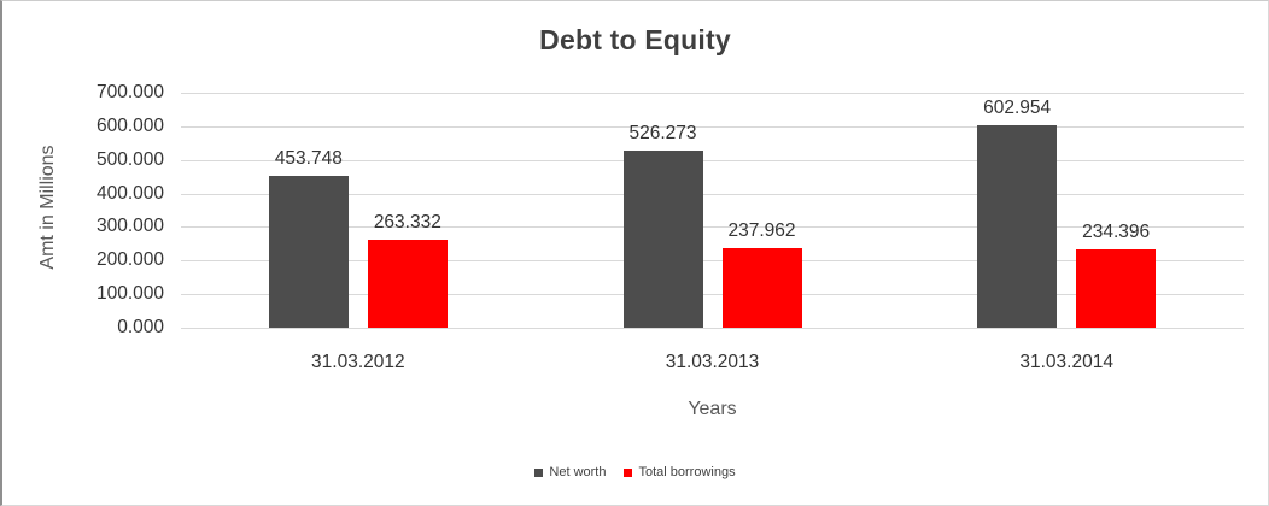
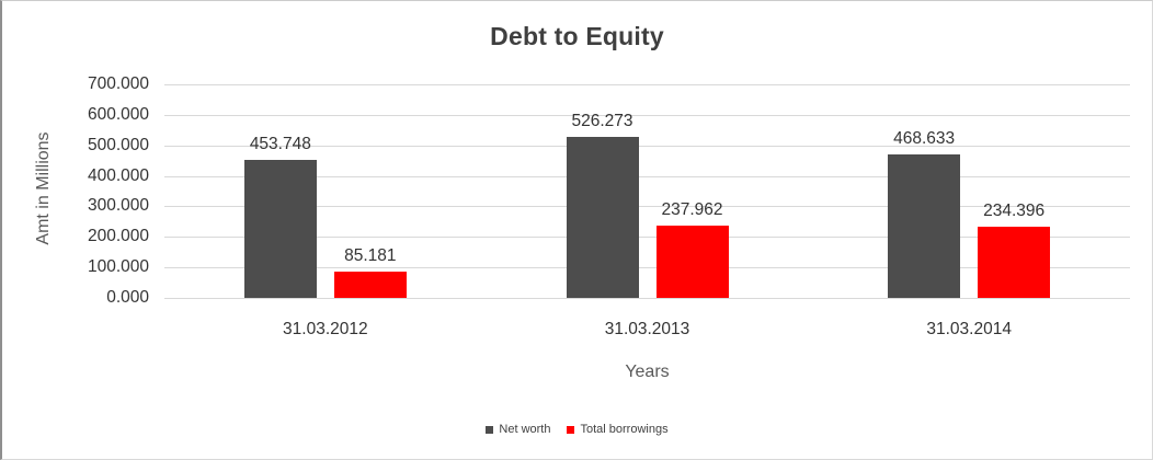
Total borrowings/31.03.2012: 263.332 -> 85.181
Net worth/31.03.2014: 602.954 -> 468.633
